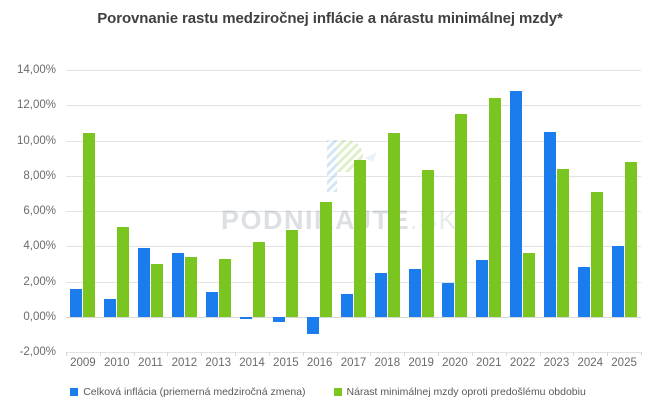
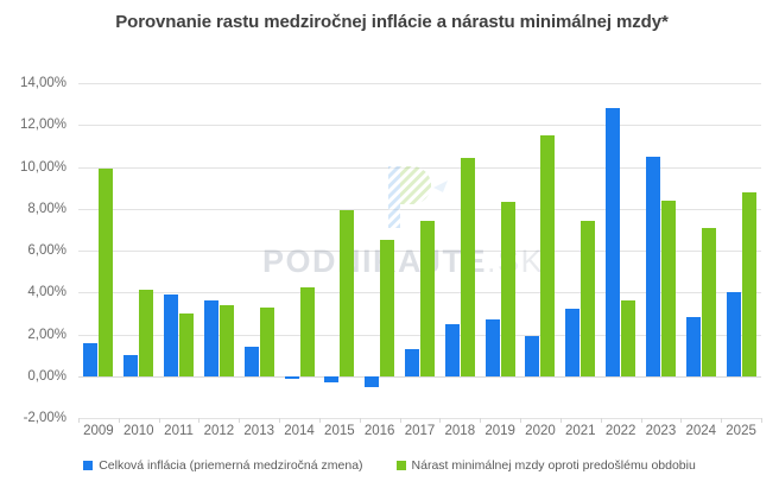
Nárast minimálnej mzdy oproti predošlému obdobiu/2009: 10,4% -> 9,9%
Nárast minimálnej mzdy oproti predošlému obdobiu/2010: 5,1% -> 4,1%
Nárast minimálnej mzdy oproti predošlému obdobiu/2015: 4,9% -> 8,0%
Celková inflácia (priemerná medziročná zmena)/2016: -1,0% -> -0,5%
Nárast minimálnej mzdy oproti predošlému obdobiu/2017: 8,9% -> 7,4%
Nárast minimálnej mzdy oproti predošlému obdobiu/2021: 12,4% -> 7,4%
